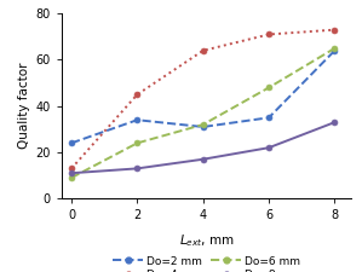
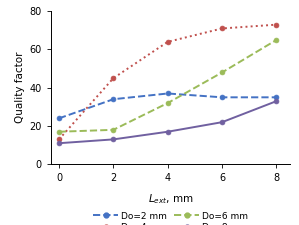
Do=6 mm/0: 9 -> 17
Do=6 mm/2: 24 -> 18
Do=2 mm/4: 31 -> 37
Do=2 mm/8: 64 -> 35
